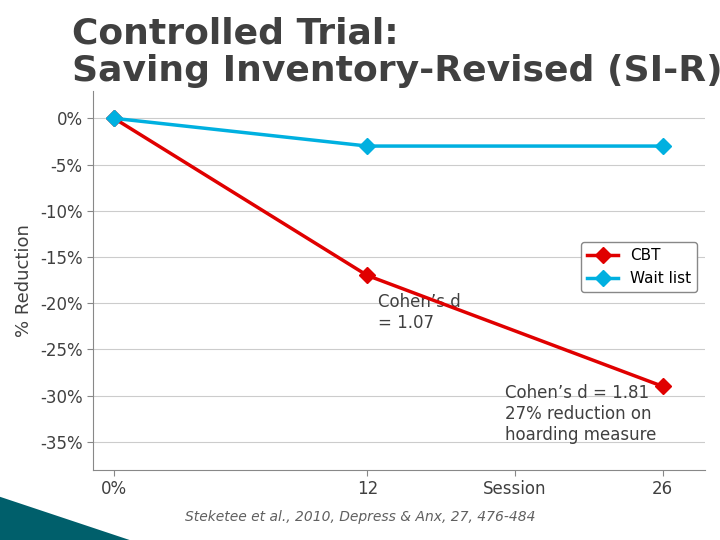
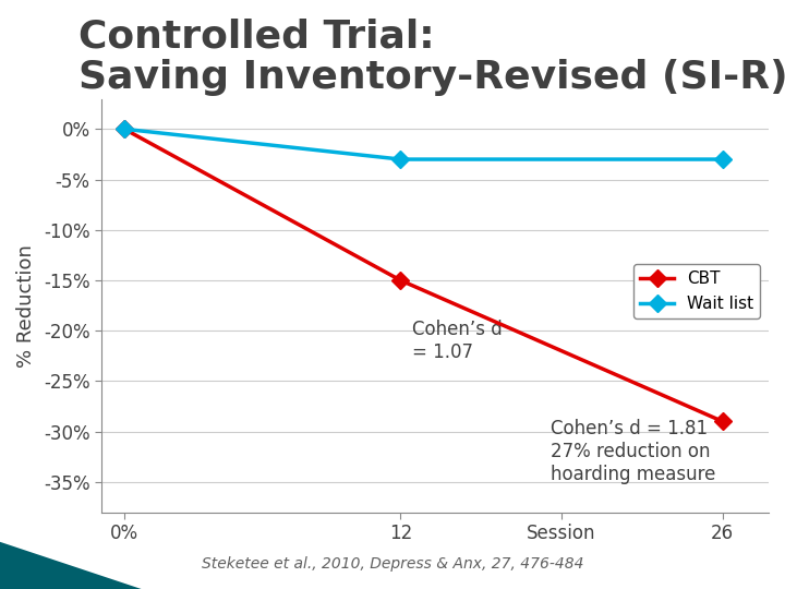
CBT/12: -17% -> -15%
